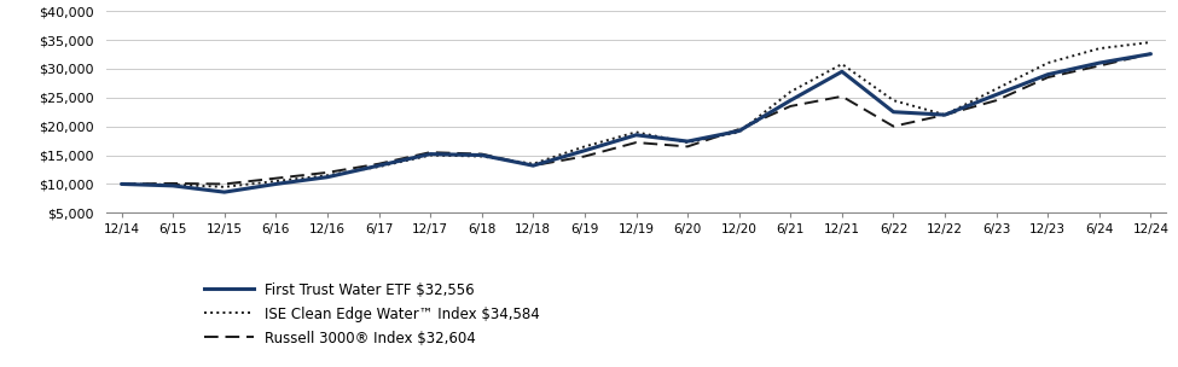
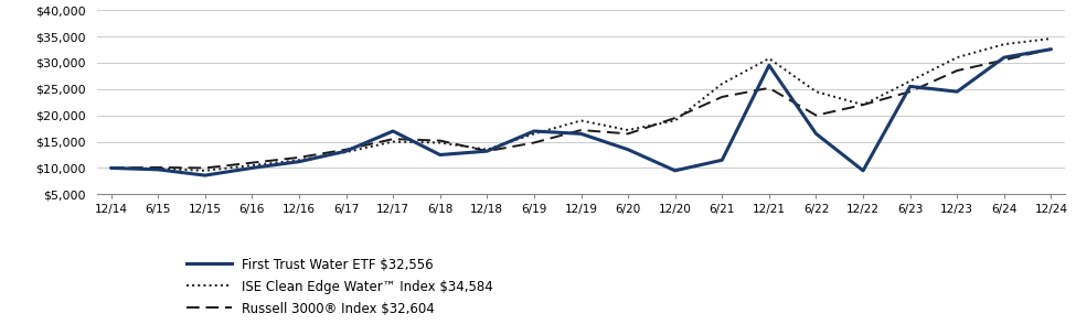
First Trust Water ETF $32,556/12/17: $15,200 -> $17,000
First Trust Water ETF $32,556/6/18: $15,000 -> $12,500
First Trust Water ETF $32,556/6/19: $15,800 -> $17,000
First Trust Water ETF $32,556/12/19: $18,500 -> $16,500
First Trust Water ETF $32,556/6/20: $17,400 -> $13,500
First Trust Water ETF $32,556/12/20: $19,200 -> $9,500
First Trust Water ETF $32,556/6/21: $24,500 -> $11,500
First Trust Water ETF $32,556/6/22: $22,500 -> $16,500
First Trust Water ETF $32,556/12/22: $22,000 -> $9,500
First Trust Water ETF $32,556/12/23: $29,000 -> $24,500
